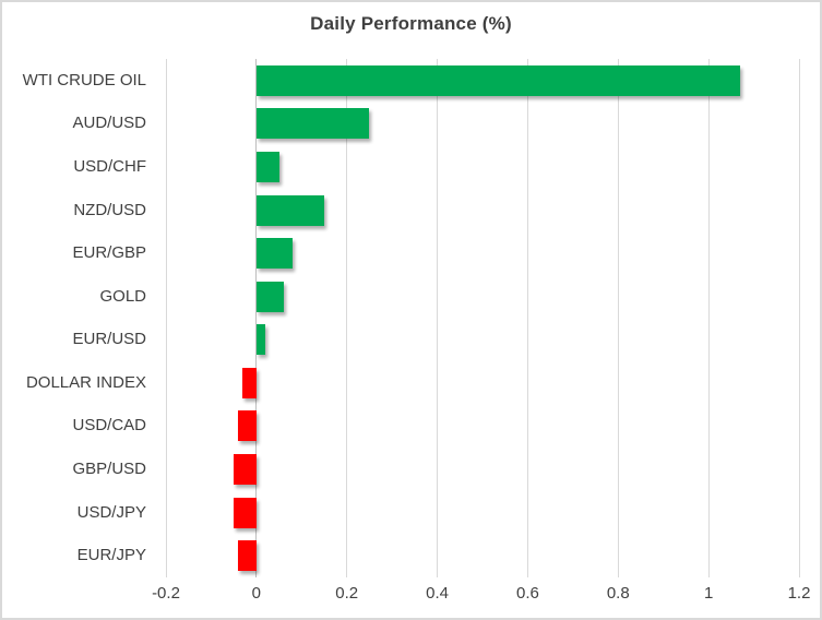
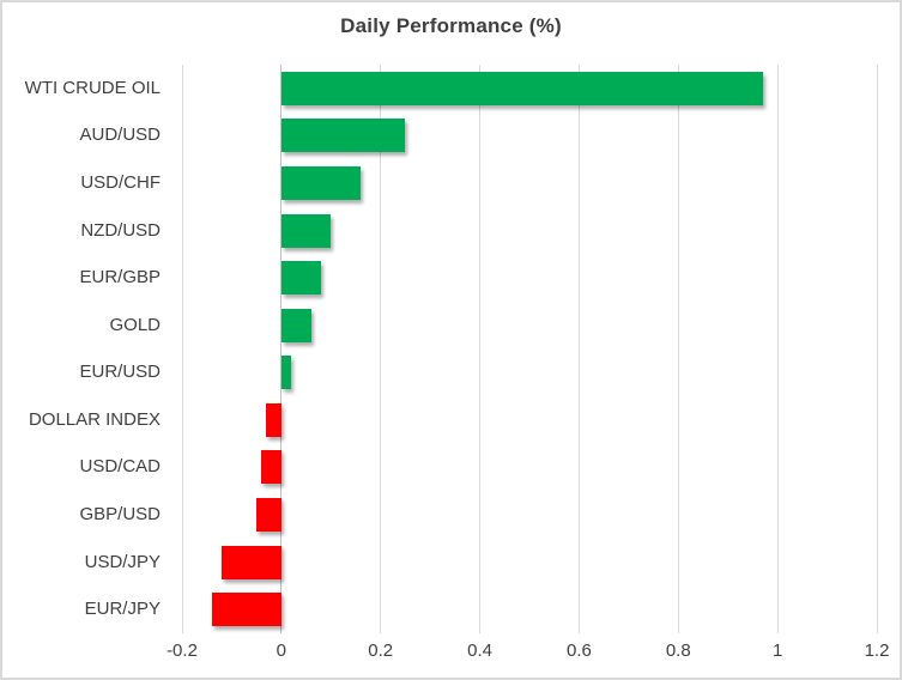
WTI CRUDE OIL: 1.07 -> 0.97
USD/CHF: 0.05 -> 0.16
NZD/USD: 0.15 -> 0.10
USD/JPY: -0.05 -> -0.12
EUR/JPY: -0.04 -> -0.14
